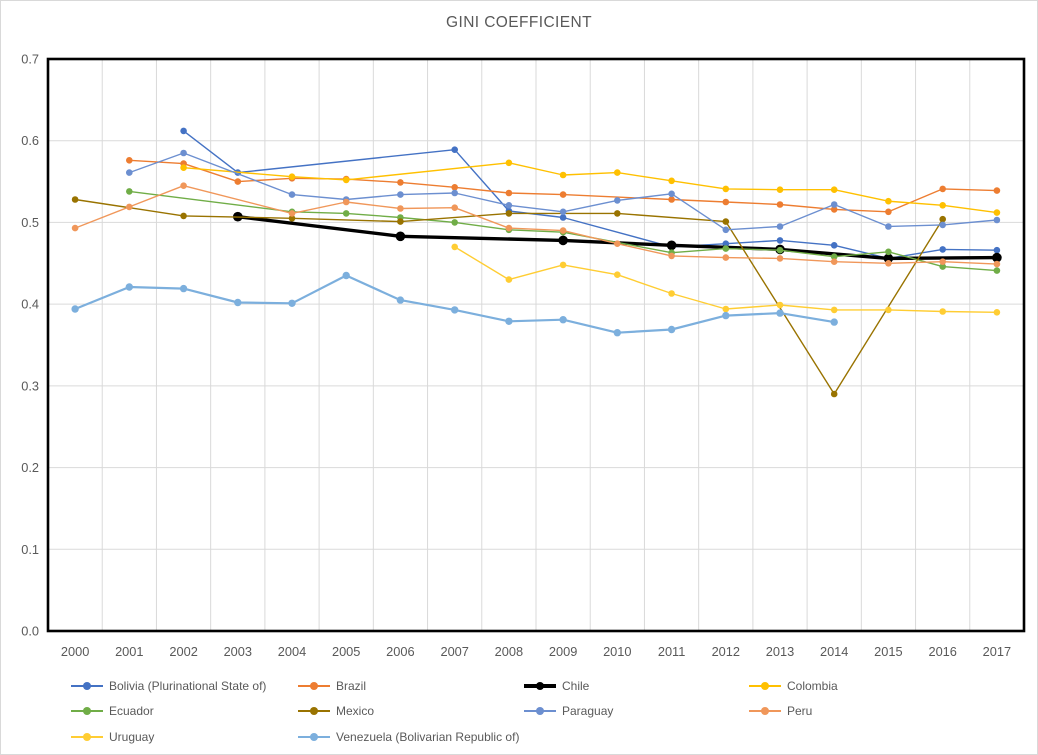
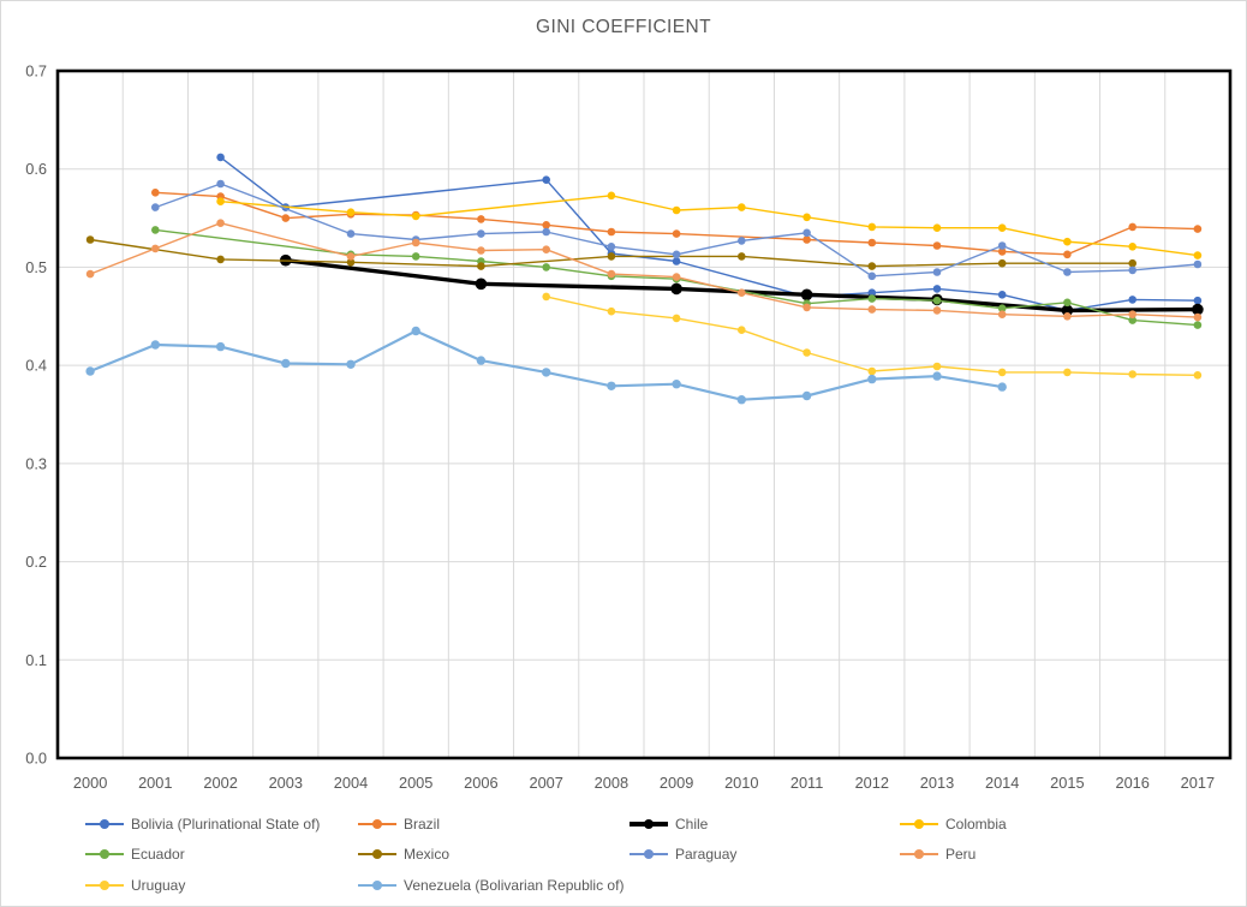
Uruguay/2008: 0.43 -> 0.46
Mexico/2014: 0.29 -> 0.50
